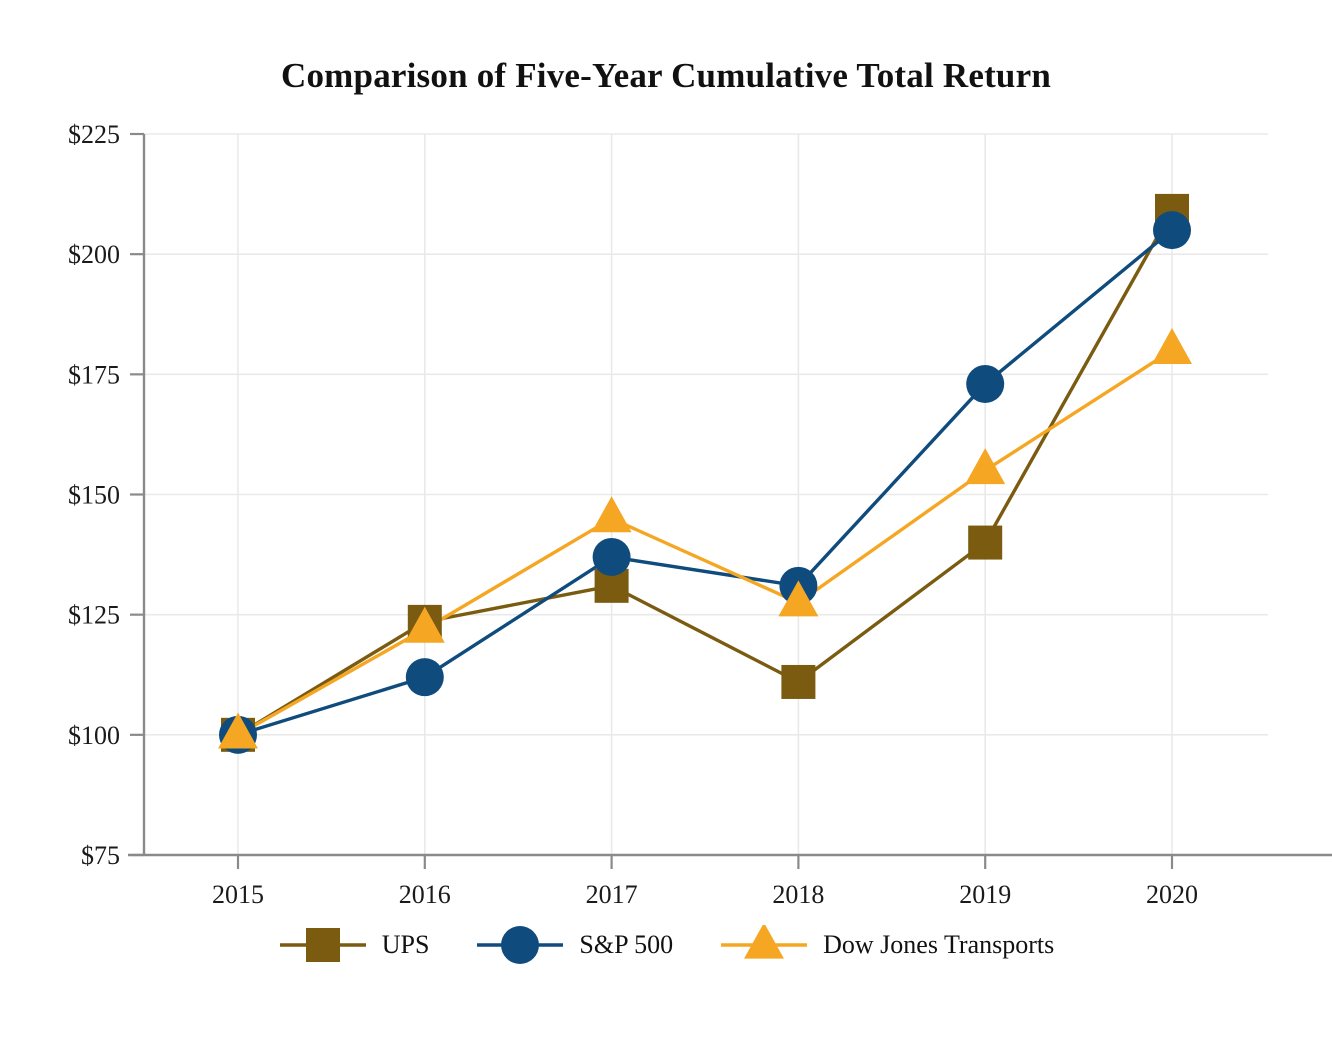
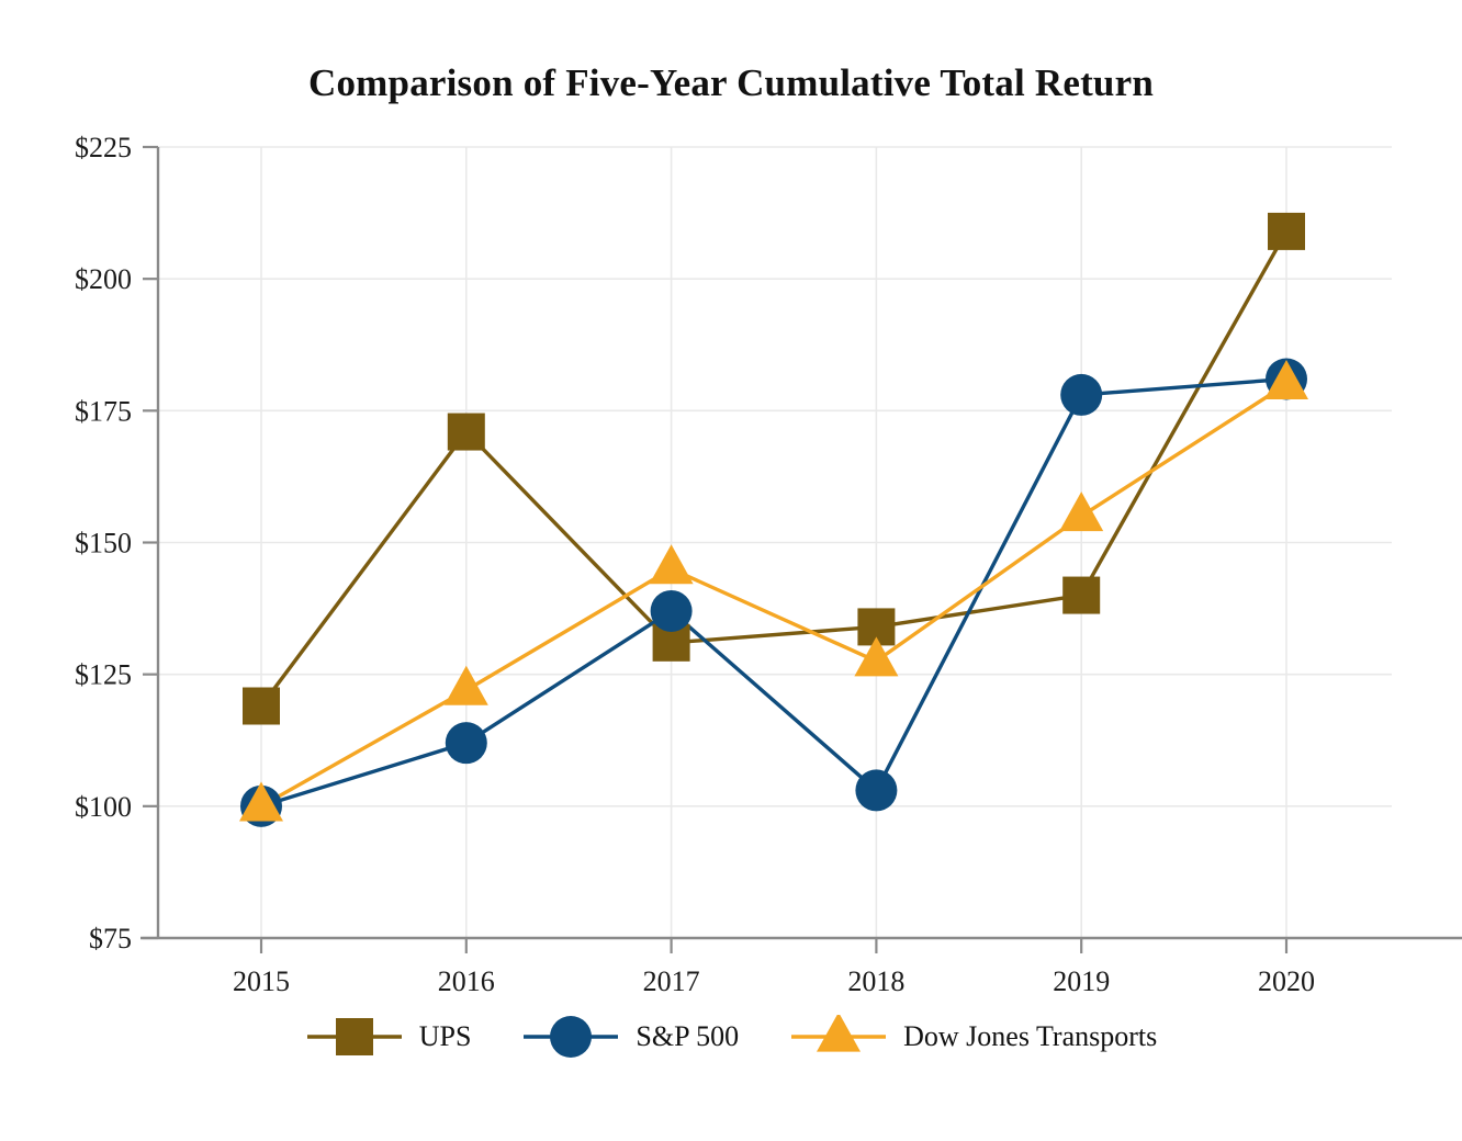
UPS/2015: $100 -> $119
UPS/2016: $124 -> $171
UPS/2018: $111 -> $134
S&P 500/2018: $131 -> $103
S&P 500/2019: $173 -> $178
S&P 500/2020: $205 -> $181
